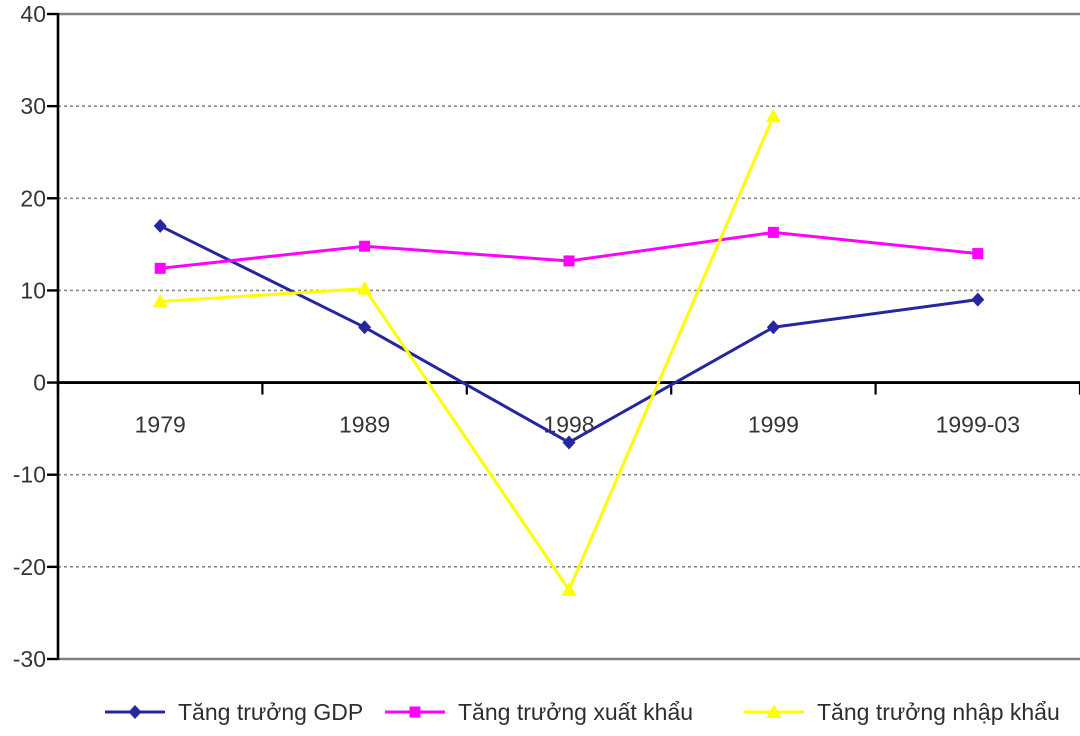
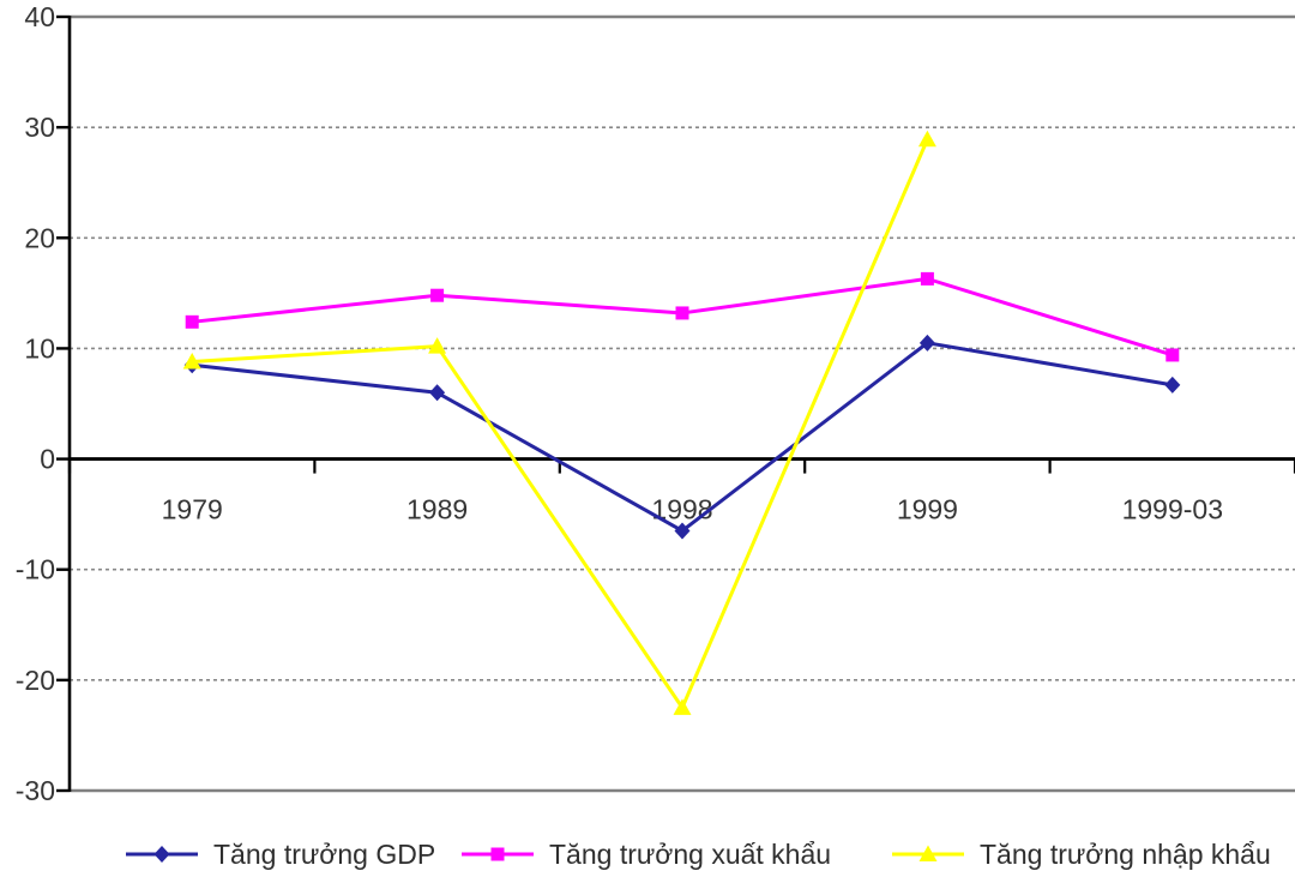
Tăng trưởng GDP/1979: 17 -> 8
Tăng trưởng GDP/1999: 6 -> 10
Tăng trưởng GDP/1999-03: 9 -> 7
Tăng trưởng xuất khẩu/1999-03: 14 -> 9
